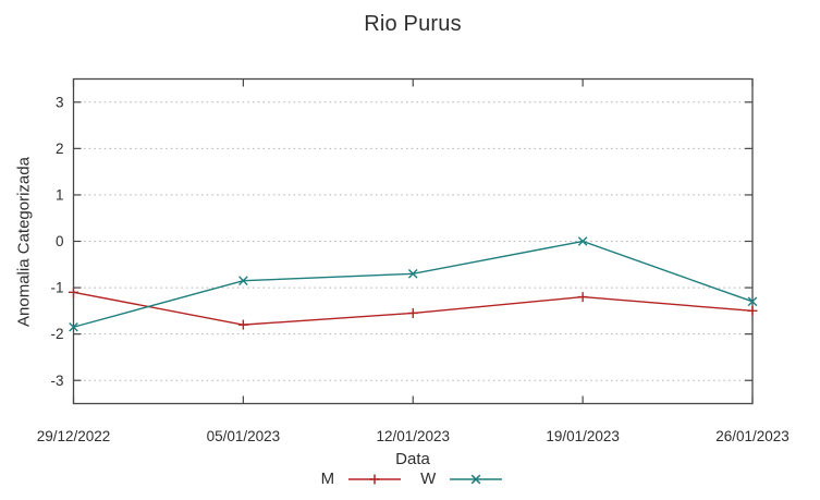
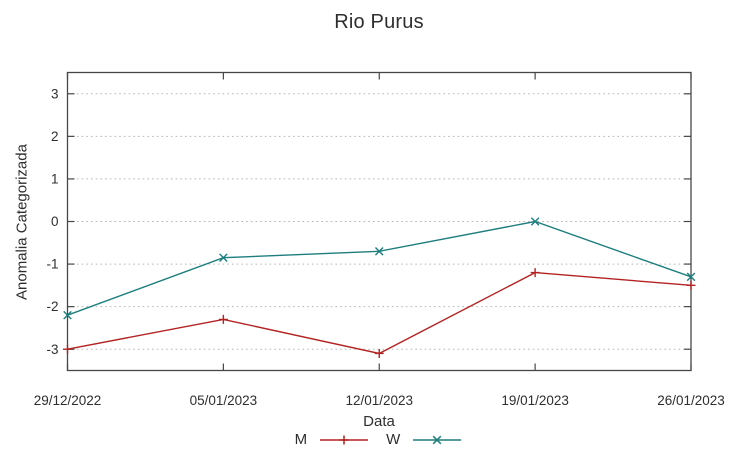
M/29/12/2022: -1.1 -> -3.0
W/29/12/2022: -1.9 -> -2.2
M/05/01/2023: -1.8 -> -2.3
M/12/01/2023: -1.6 -> -3.1
